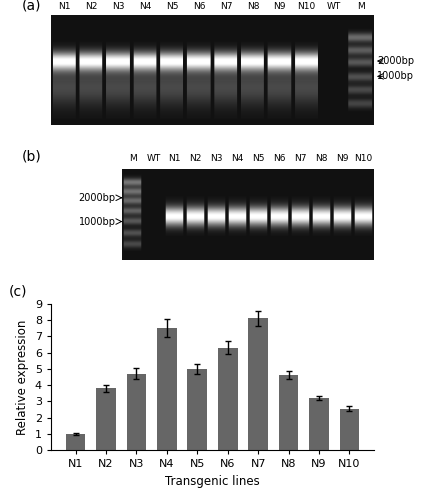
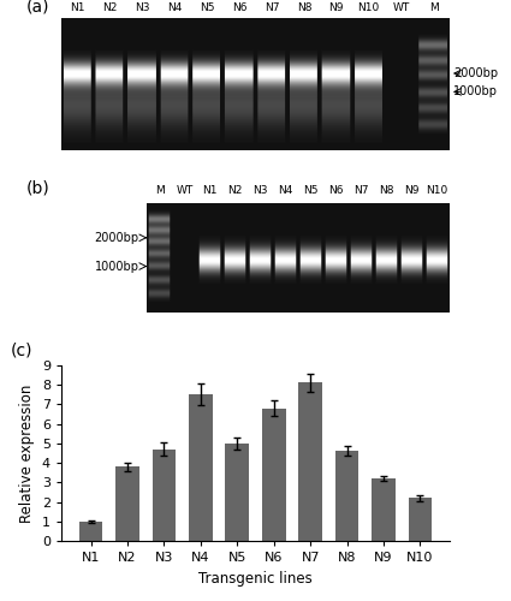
N6: 6.3 -> 6.8
N10: 2.5 -> 2.2
